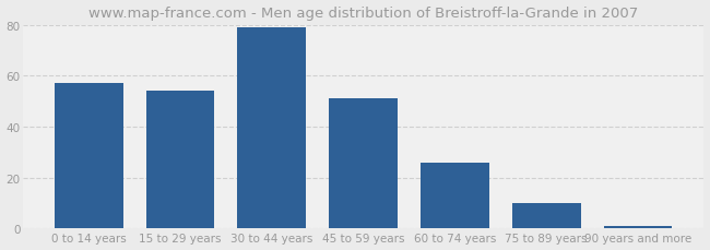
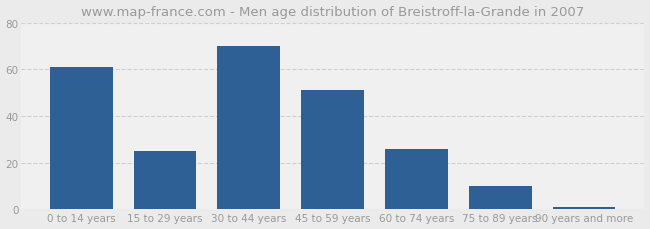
0 to 14 years: 57 -> 61
15 to 29 years: 54 -> 25
30 to 44 years: 79 -> 70
